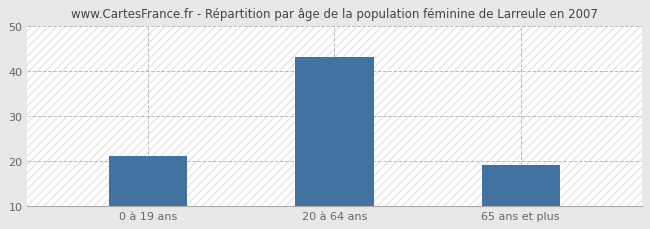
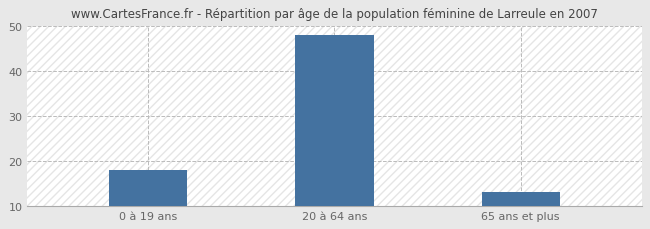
0 à 19 ans: 21 -> 18
20 à 64 ans: 43 -> 48
65 ans et plus: 19 -> 13
